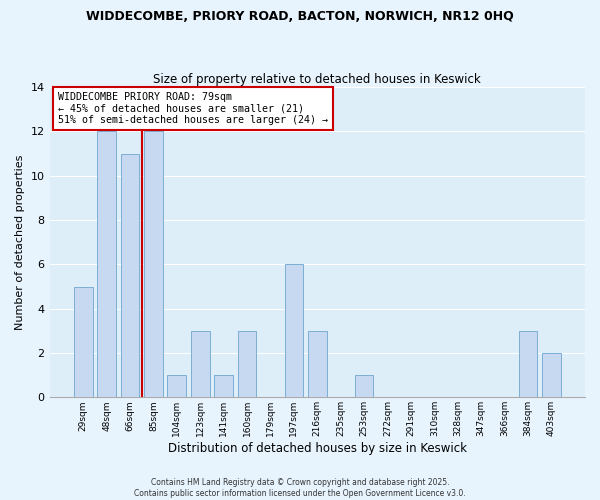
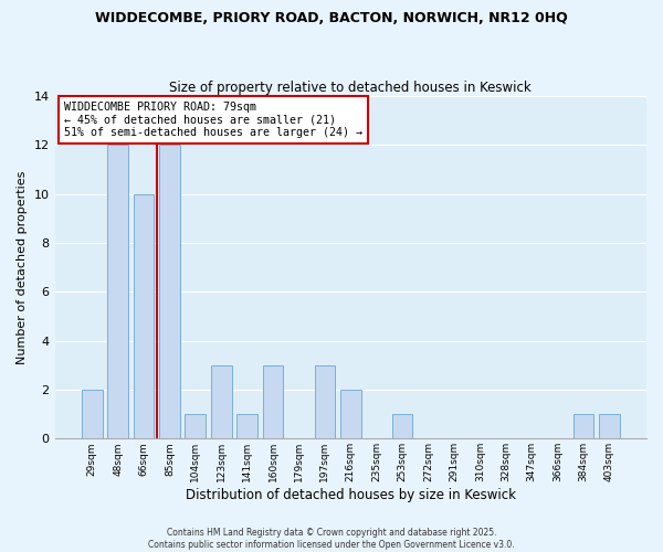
29sqm: 5 -> 2
66sqm: 11 -> 10
197sqm: 6 -> 3
216sqm: 3 -> 2
384sqm: 3 -> 1
403sqm: 2 -> 1
